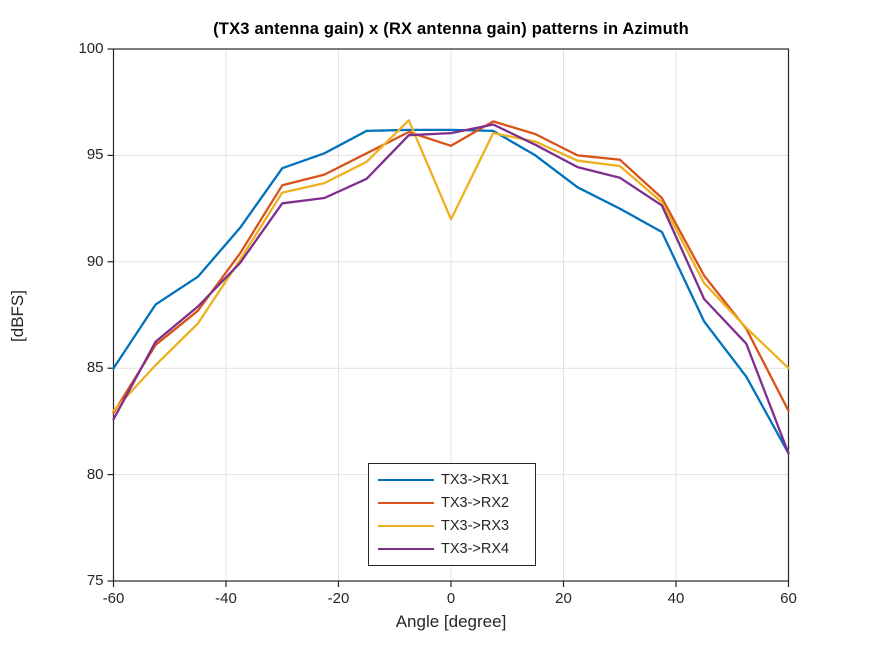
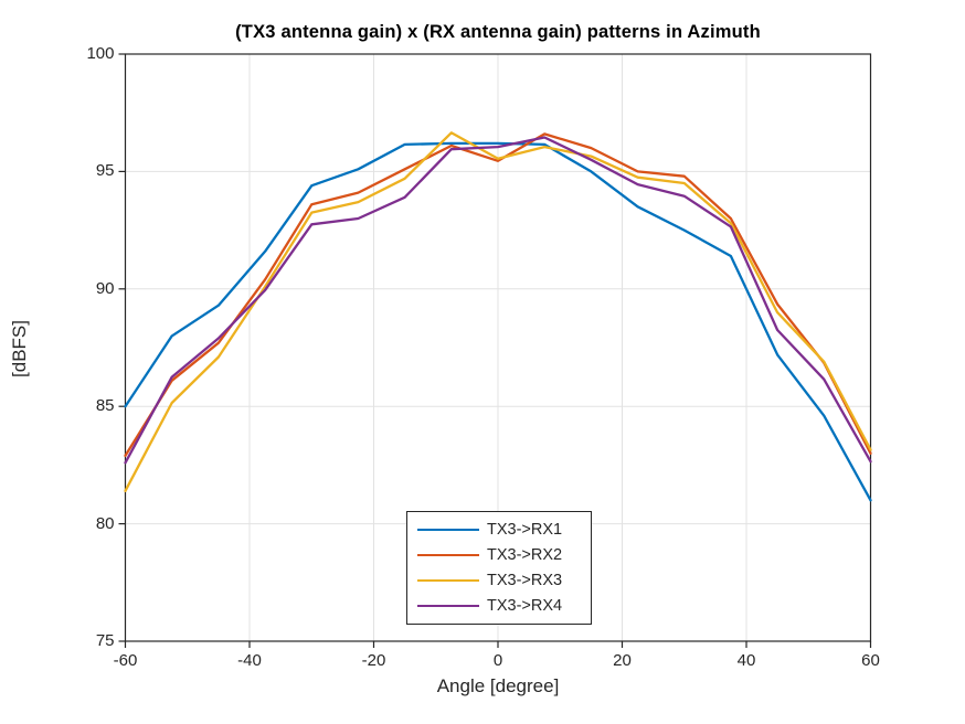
TX3->RX3/-60: 83 -> 81
TX3->RX3/0: 92 -> 96
TX3->RX3/60: 85 -> 83
TX3->RX4/60: 81 -> 83
